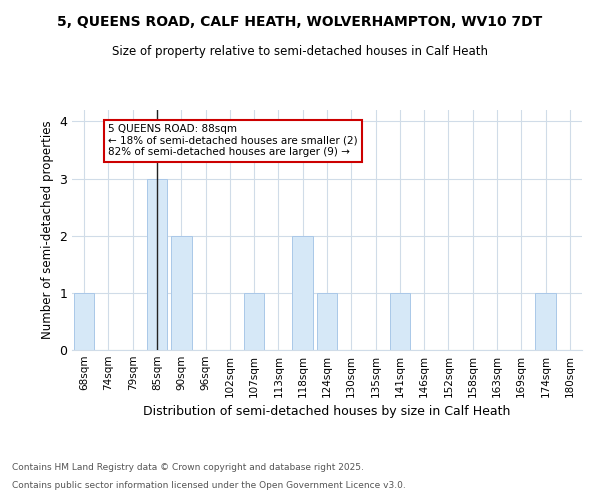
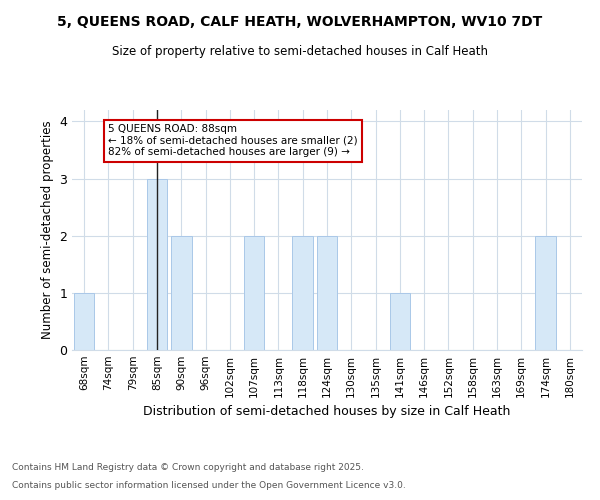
107sqm: 1 -> 2
124sqm: 1 -> 2
174sqm: 1 -> 2
